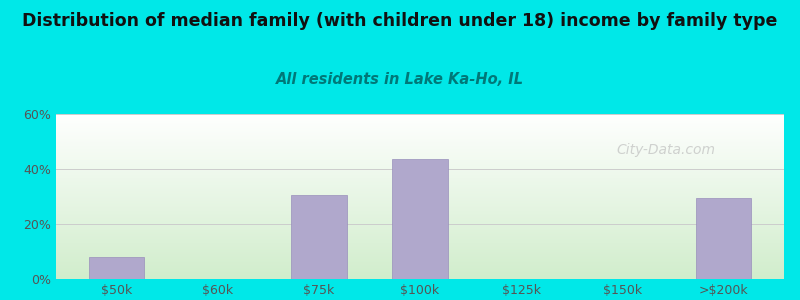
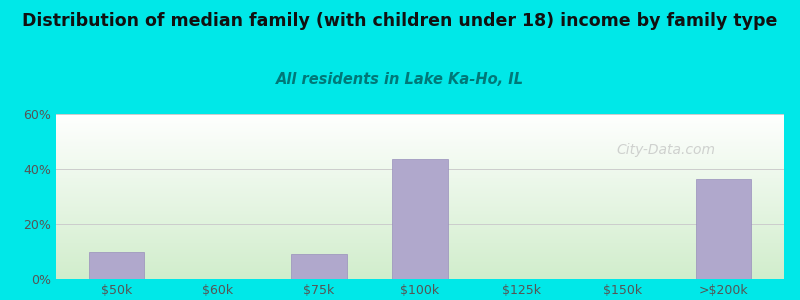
$50k: 8.0% -> 10.0%
$75k: 30.5% -> 9.0%
>$200k: 29.5% -> 36.5%
